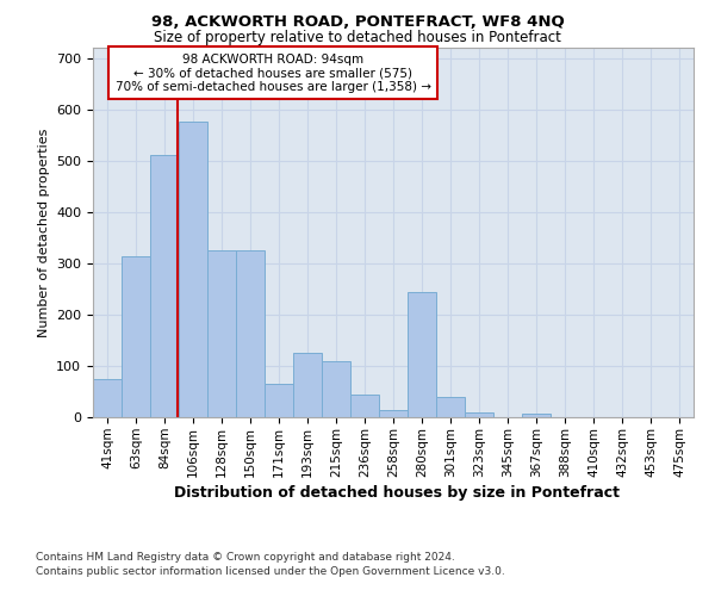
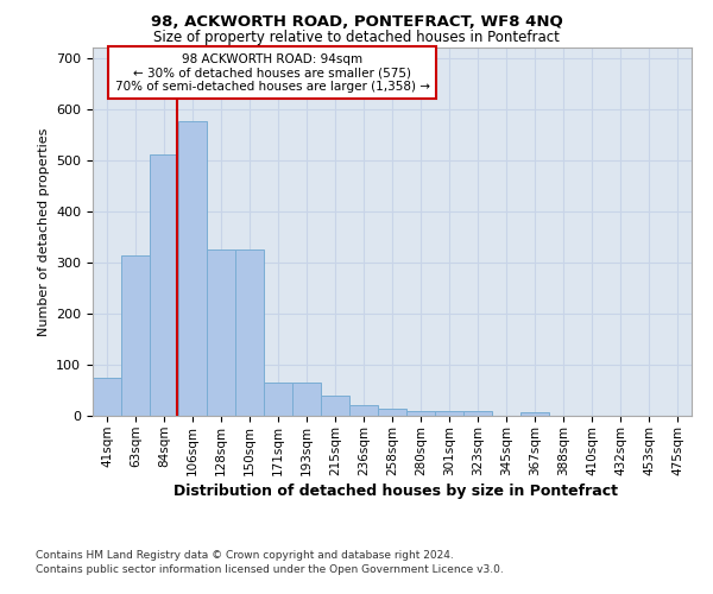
193sqm: 125 -> 65
215sqm: 110 -> 40
236sqm: 45 -> 20
280sqm: 245 -> 10
301sqm: 40 -> 10
